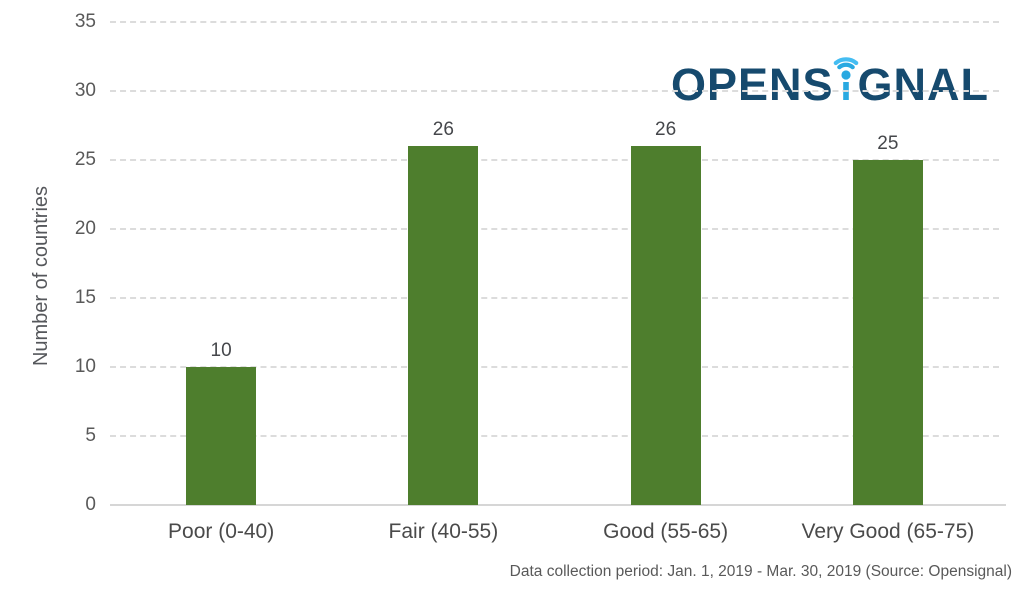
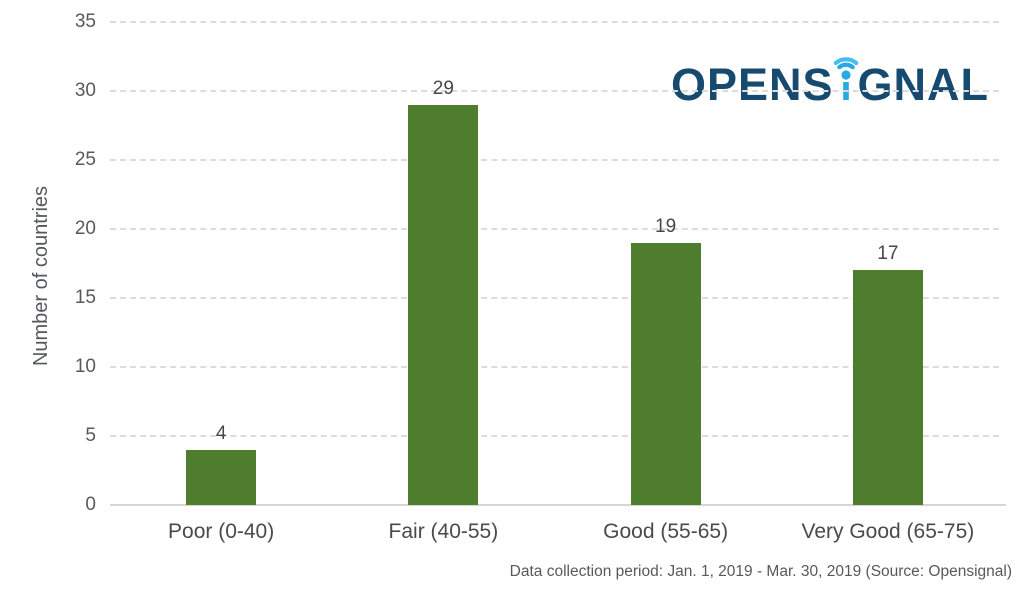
Poor (0-40): 10 -> 4
Fair (40-55): 26 -> 29
Good (55-65): 26 -> 19
Very Good (65-75): 25 -> 17
